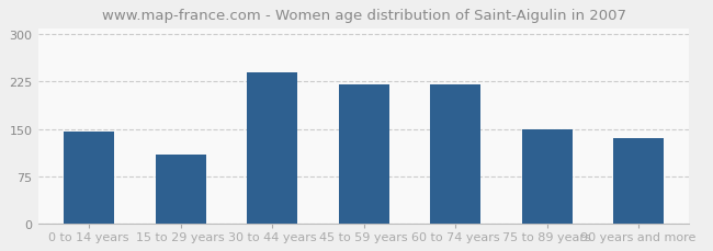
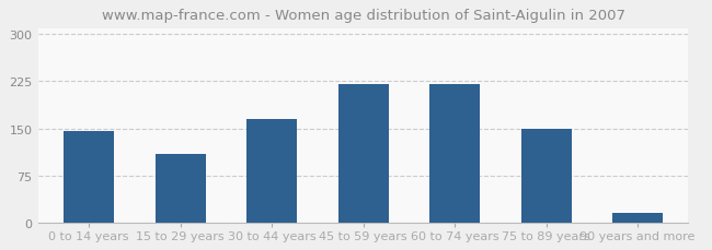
30 to 44 years: 240 -> 165
90 years and more: 136 -> 15
